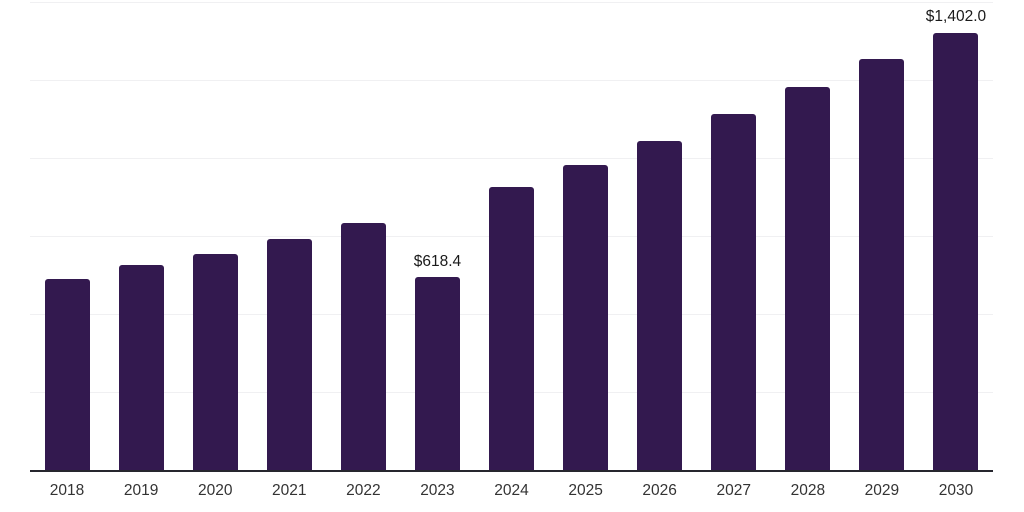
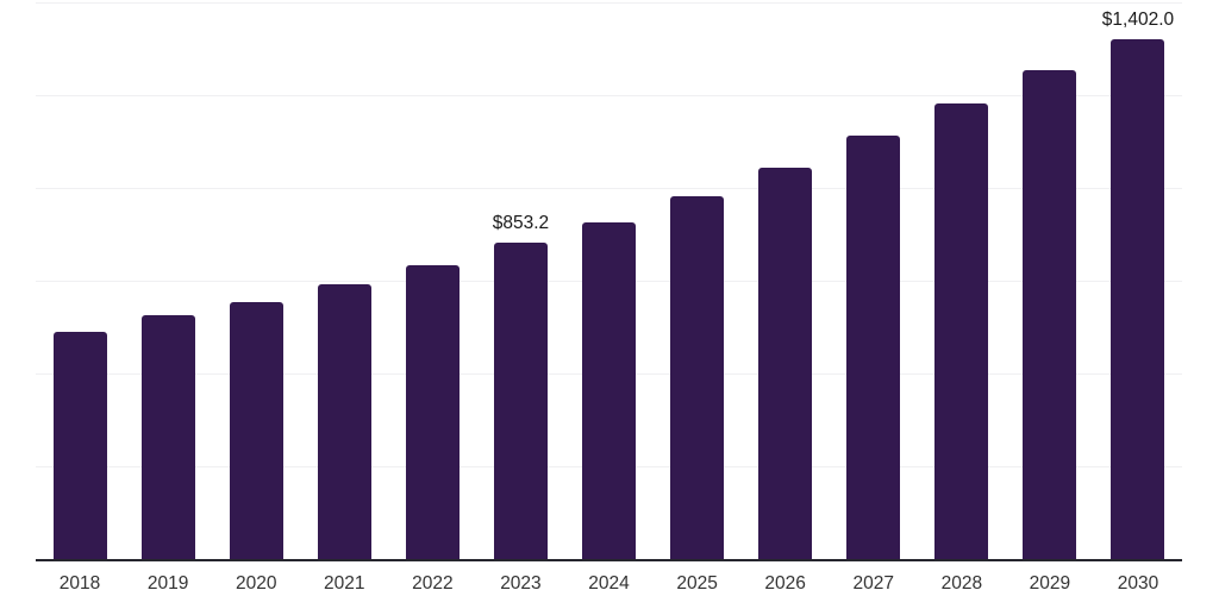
2023: $618.4 -> $853.2
